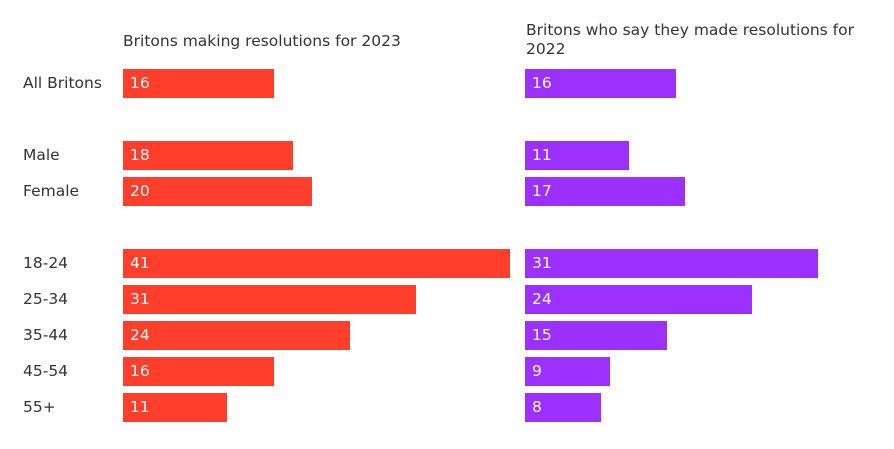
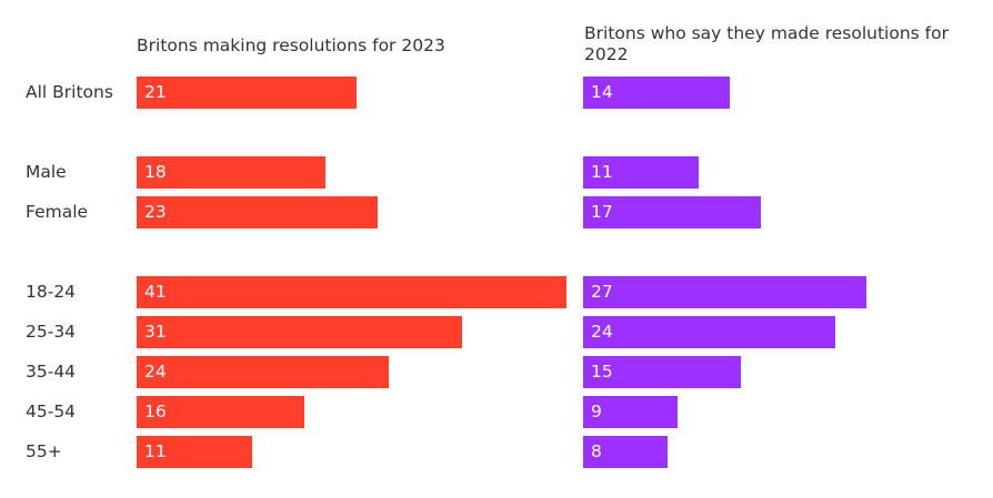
Britons making resolutions for 2023/All Britons: 16 -> 21
Britons who say they made resolutions for 2022/All Britons: 16 -> 14
Britons making resolutions for 2023/Female: 20 -> 23
Britons who say they made resolutions for 2022/18-24: 31 -> 27
